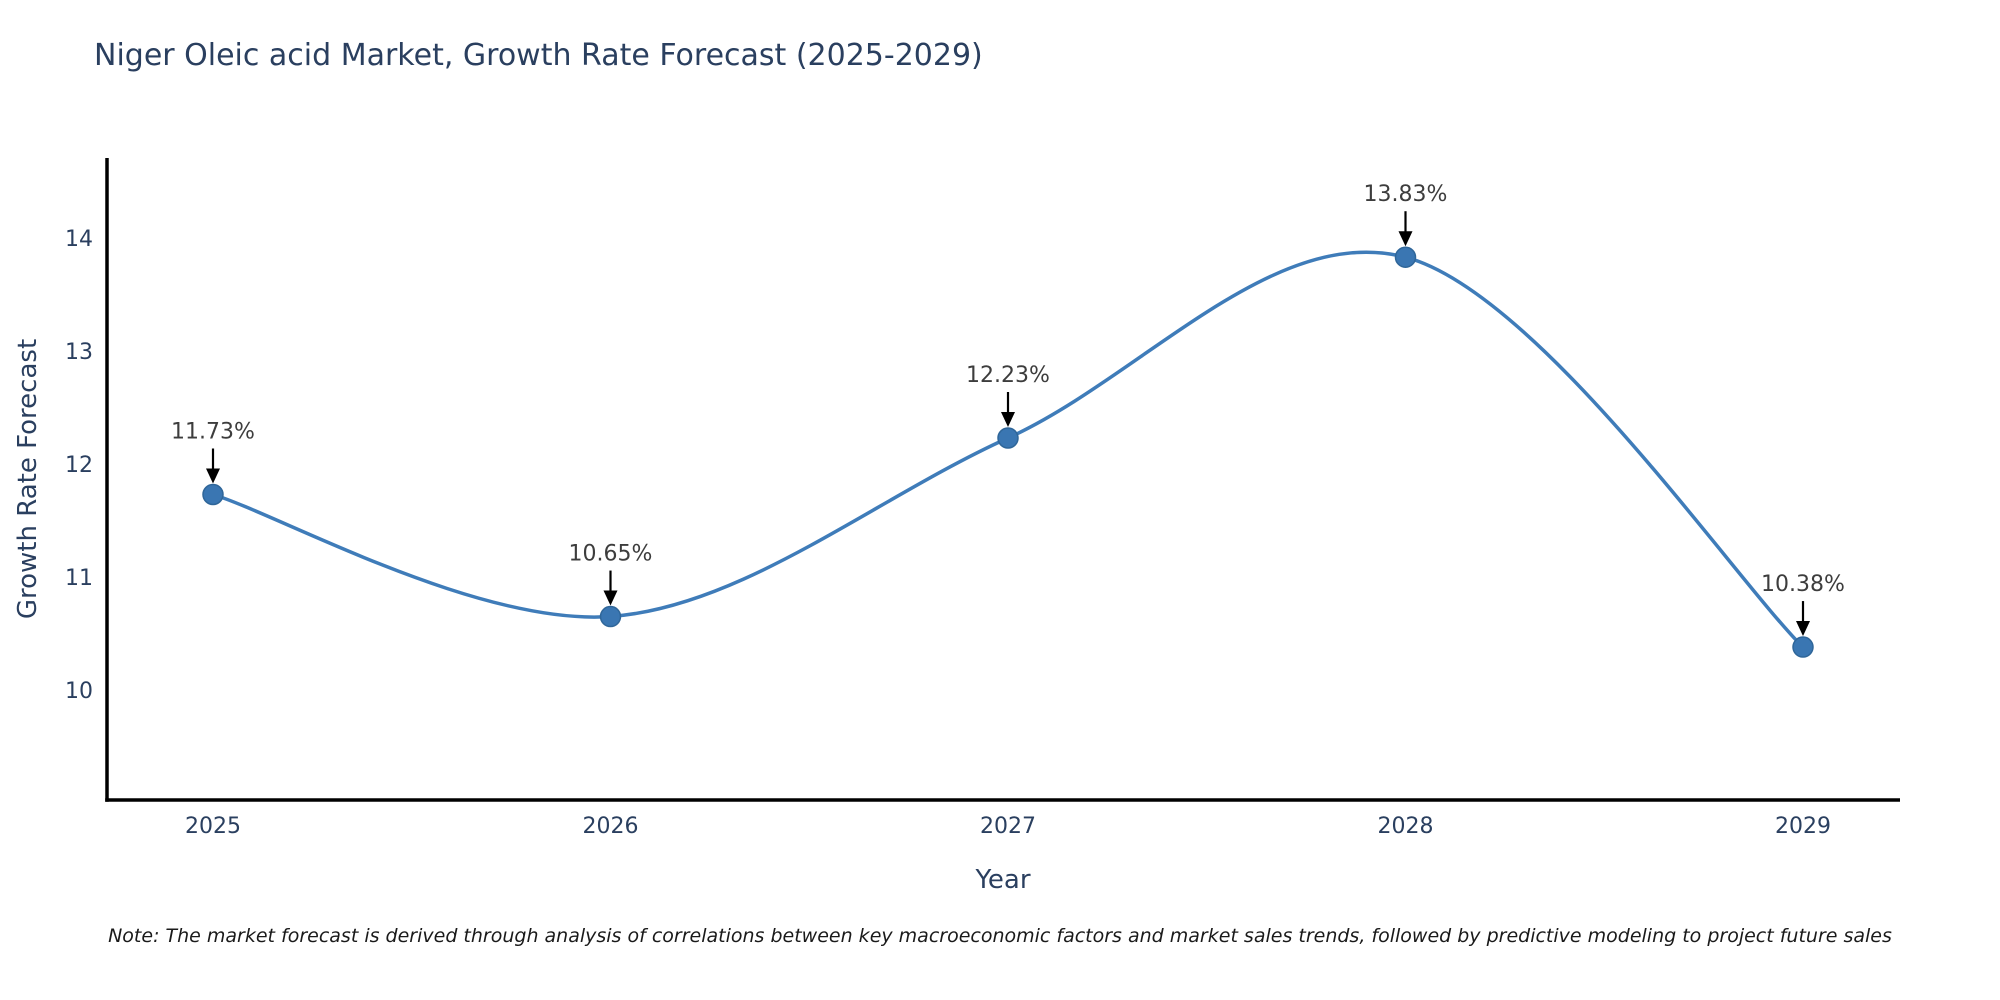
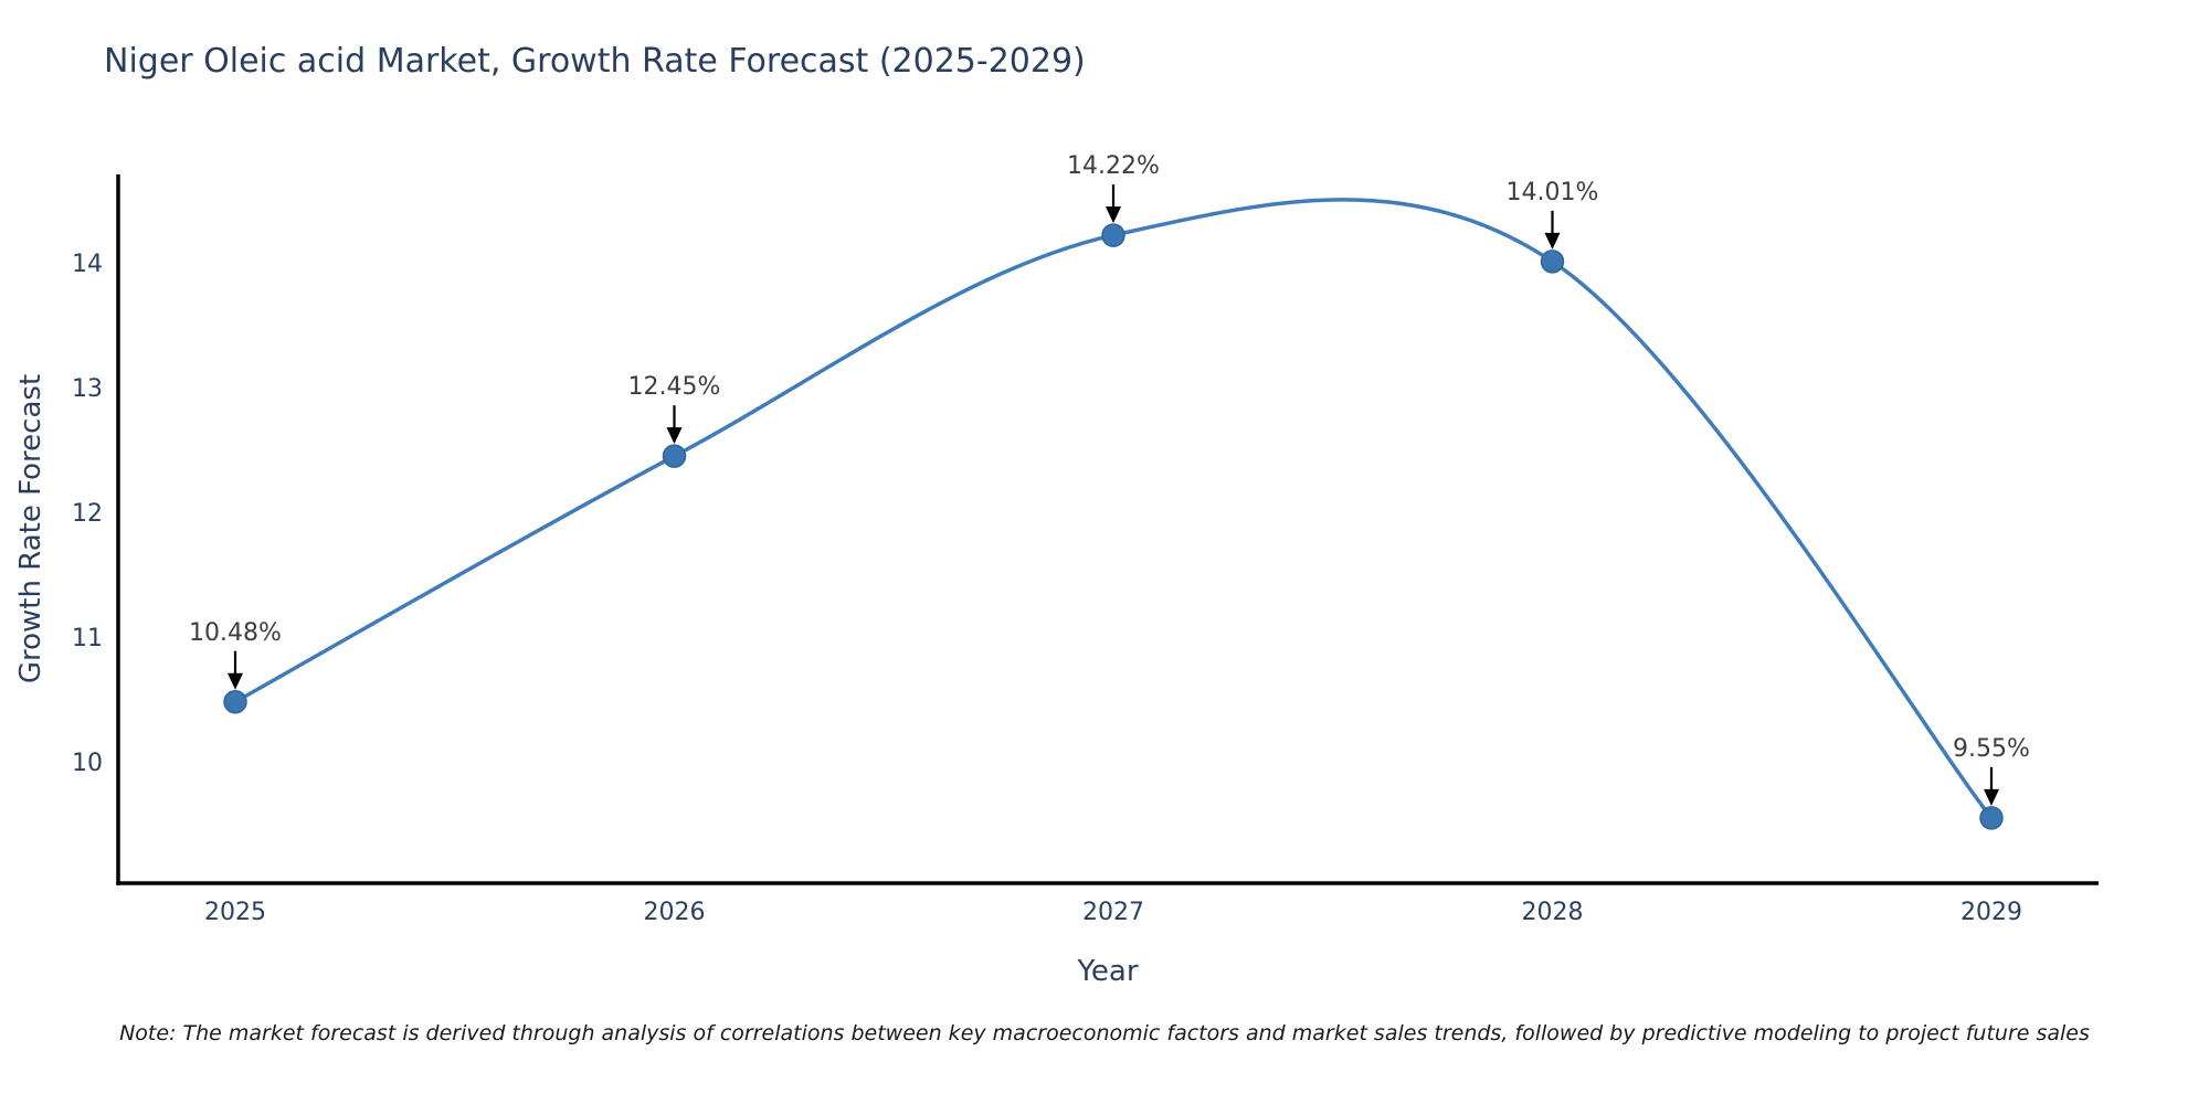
2025: 11.73% -> 10.48%
2026: 10.65% -> 12.45%
2027: 12.23% -> 14.22%
2028: 13.83% -> 14.01%
2029: 10.38% -> 9.55%
